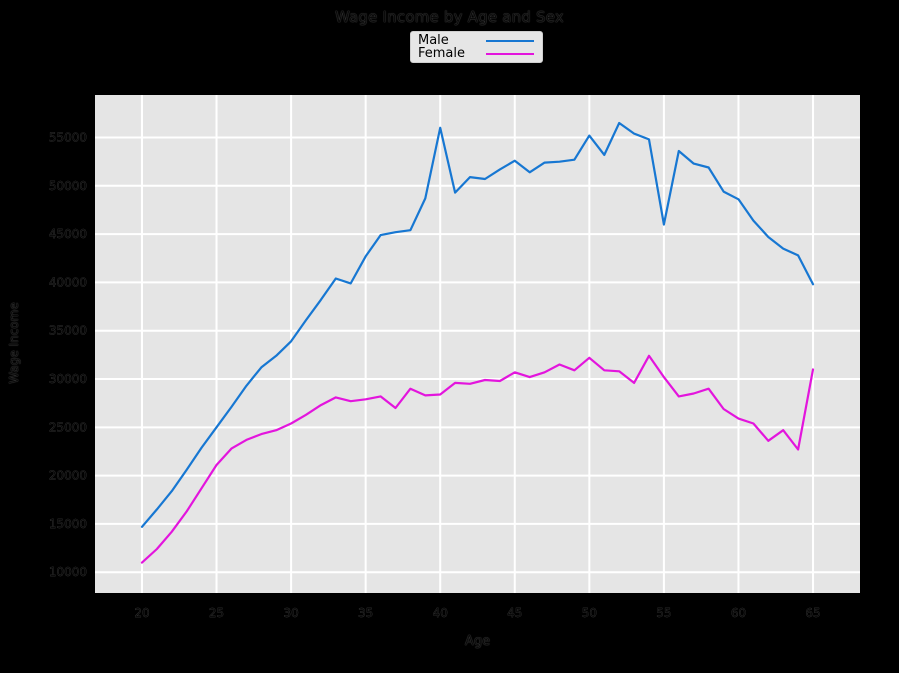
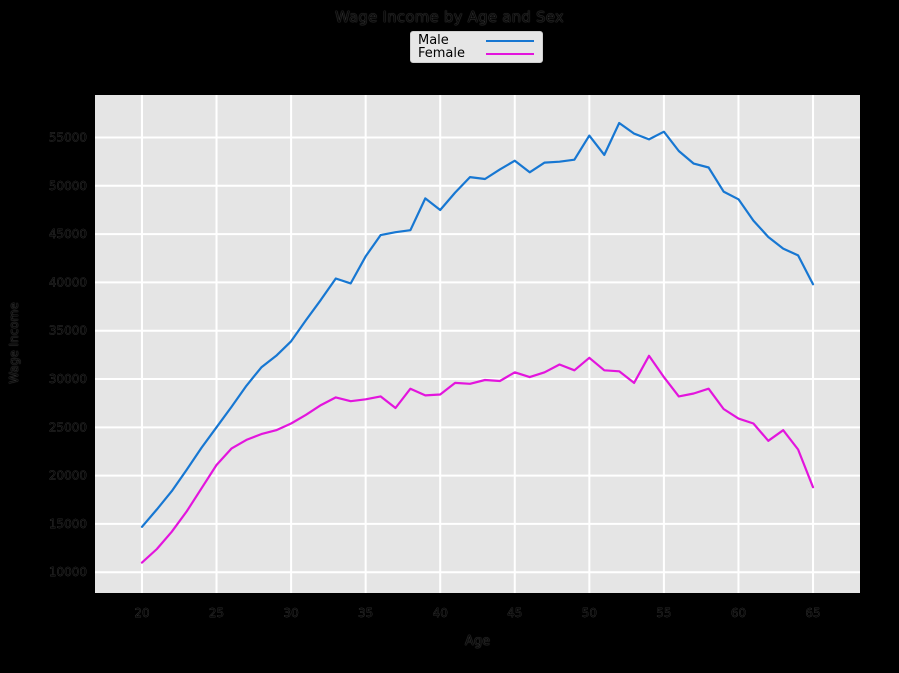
Male/40: 56000 -> 48000
Male/55: 46000 -> 56000
Female/65: 31000 -> 19000
